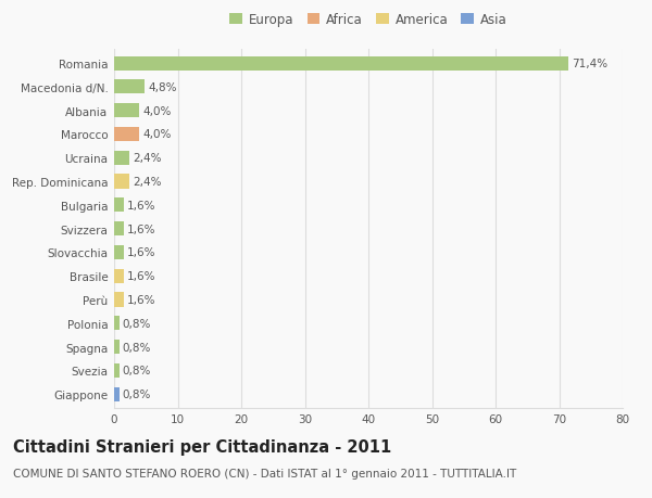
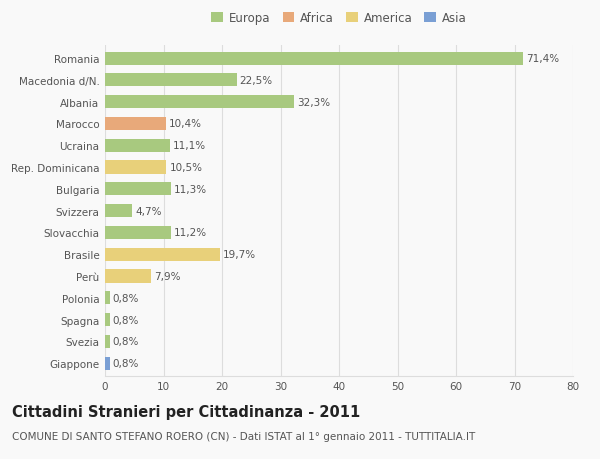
Macedonia d/N.: 4,8% -> 22,5%
Albania: 4,0% -> 32,3%
Marocco: 4,0% -> 10,4%
Ucraina: 2,4% -> 11,1%
Rep. Dominicana: 2,4% -> 10,5%
Bulgaria: 1,6% -> 11,3%
Svizzera: 1,6% -> 4,7%
Slovacchia: 1,6% -> 11,2%
Brasile: 1,6% -> 19,7%
Perù: 1,6% -> 7,9%
